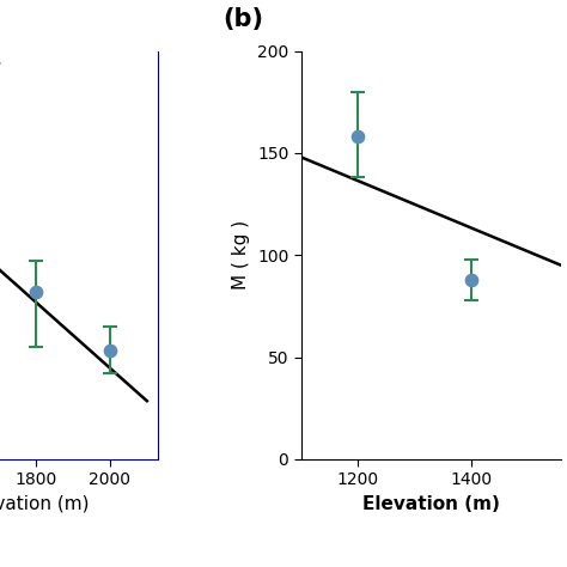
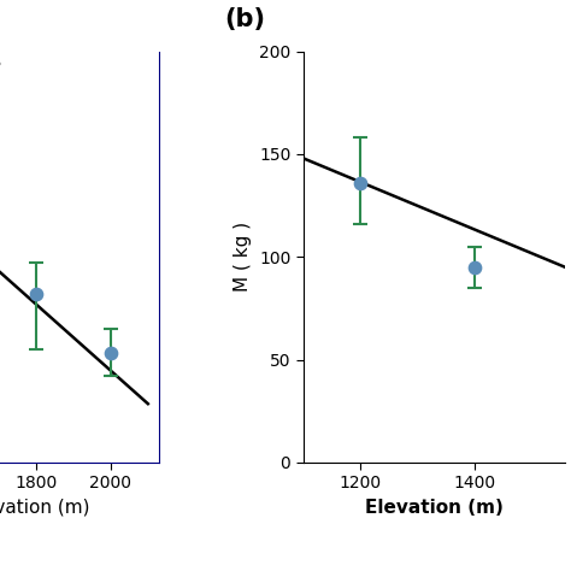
1200: 158 -> 136
1400: 88 -> 95
